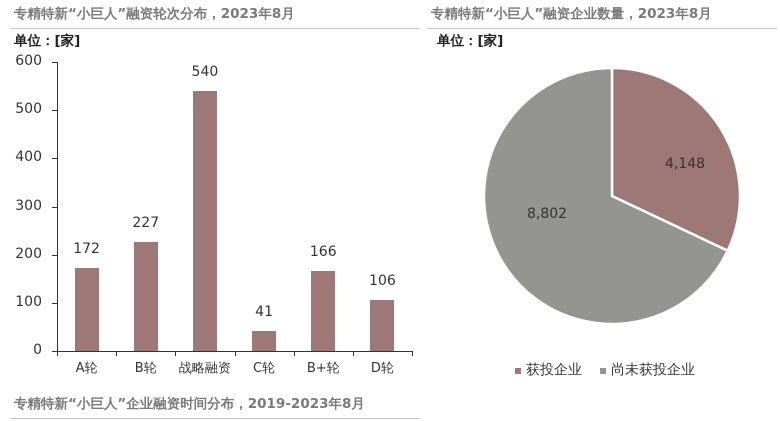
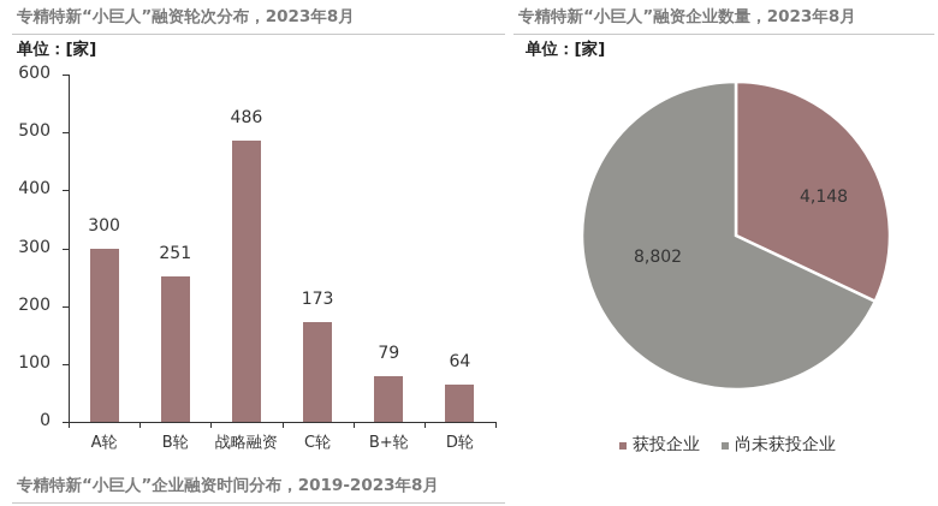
专精特新“小巨人”融资轮次分布，2023年8月/A轮: 172 -> 300
专精特新“小巨人”融资轮次分布，2023年8月/B轮: 227 -> 251
专精特新“小巨人”融资轮次分布，2023年8月/战略融资: 540 -> 486
专精特新“小巨人”融资轮次分布，2023年8月/C轮: 41 -> 173
专精特新“小巨人”融资轮次分布，2023年8月/B+轮: 166 -> 79
专精特新“小巨人”融资轮次分布，2023年8月/D轮: 106 -> 64
